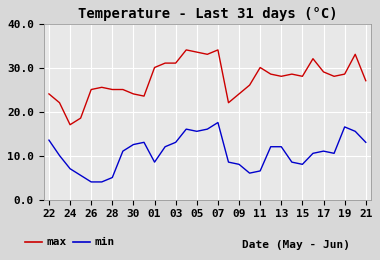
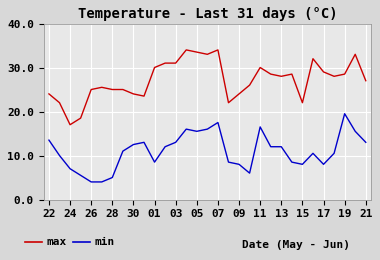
min/11: 6.5 -> 16.5
max/15: 28.0 -> 22.0
min/17: 11.0 -> 8.0
min/19: 16.5 -> 19.5
